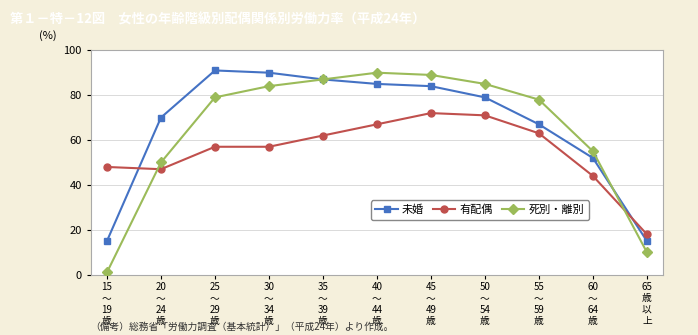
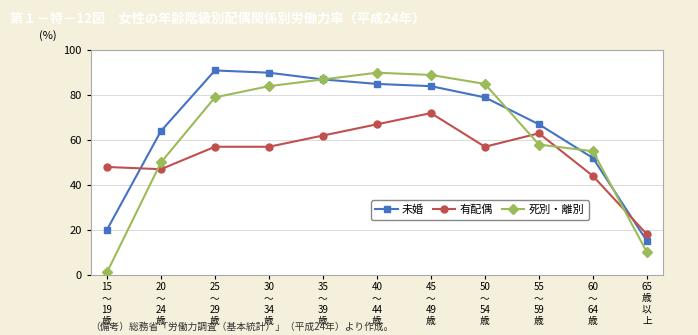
未婚/15 〜 19 歳: 15 -> 20
未婚/20 〜 24 歳: 70 -> 64
有配偶/50 〜 54 歳: 71 -> 57
死別・離別/55 〜 59 歳: 78 -> 58
